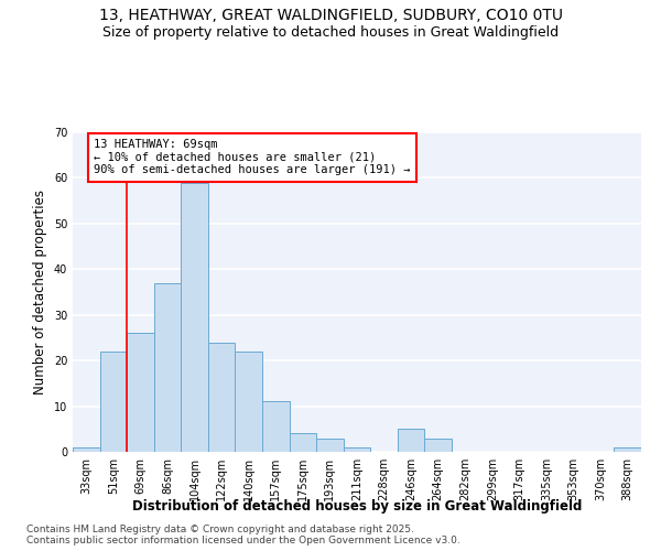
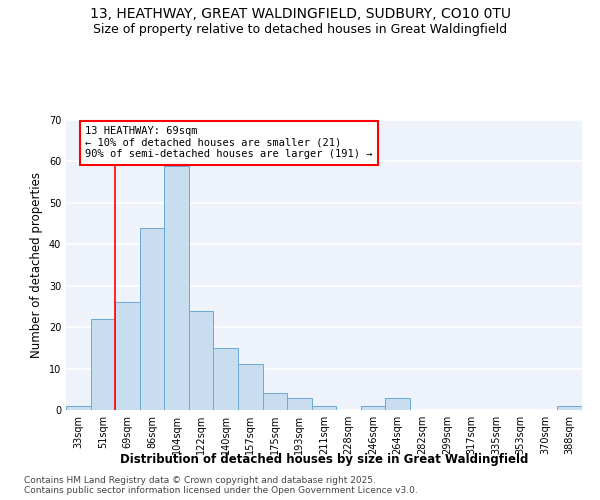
86sqm: 37 -> 44
140sqm: 22 -> 15
246sqm: 5 -> 1
